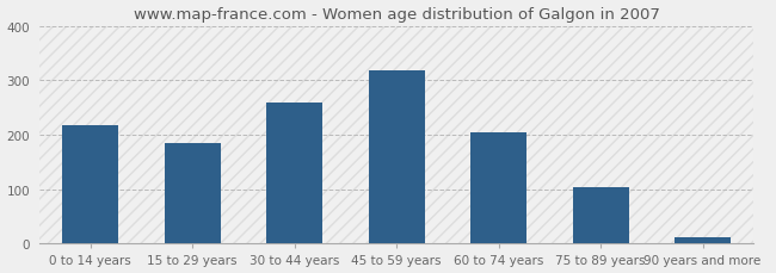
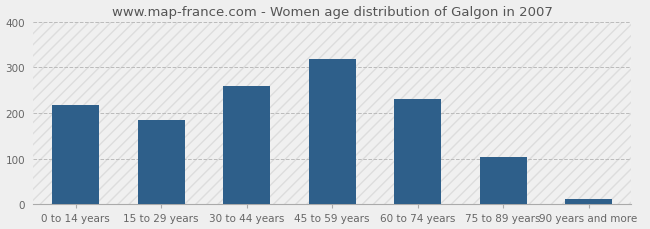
60 to 74 years: 205 -> 230
